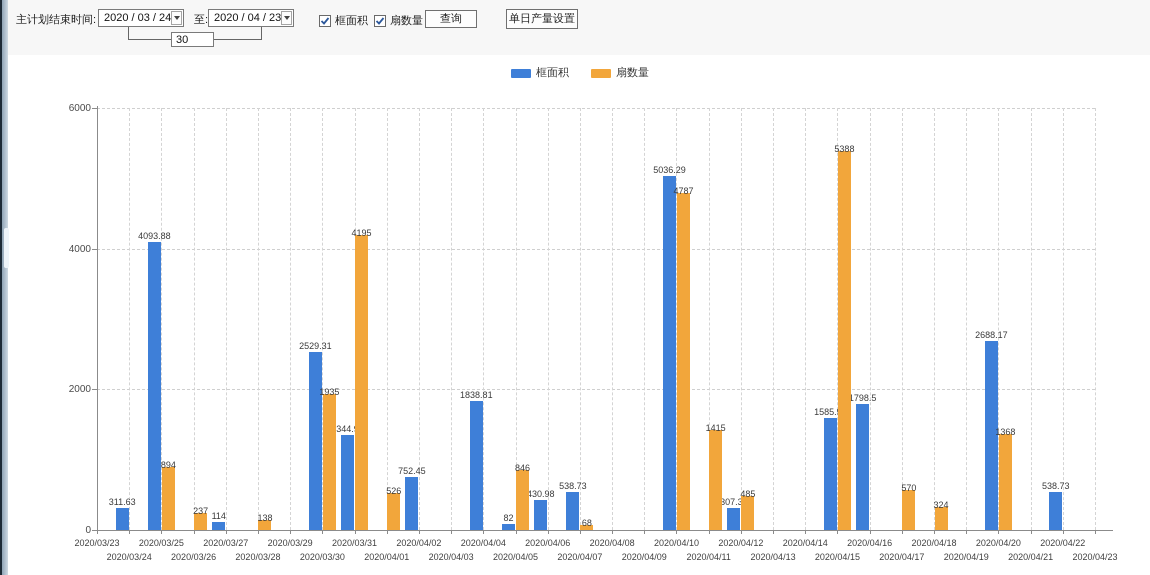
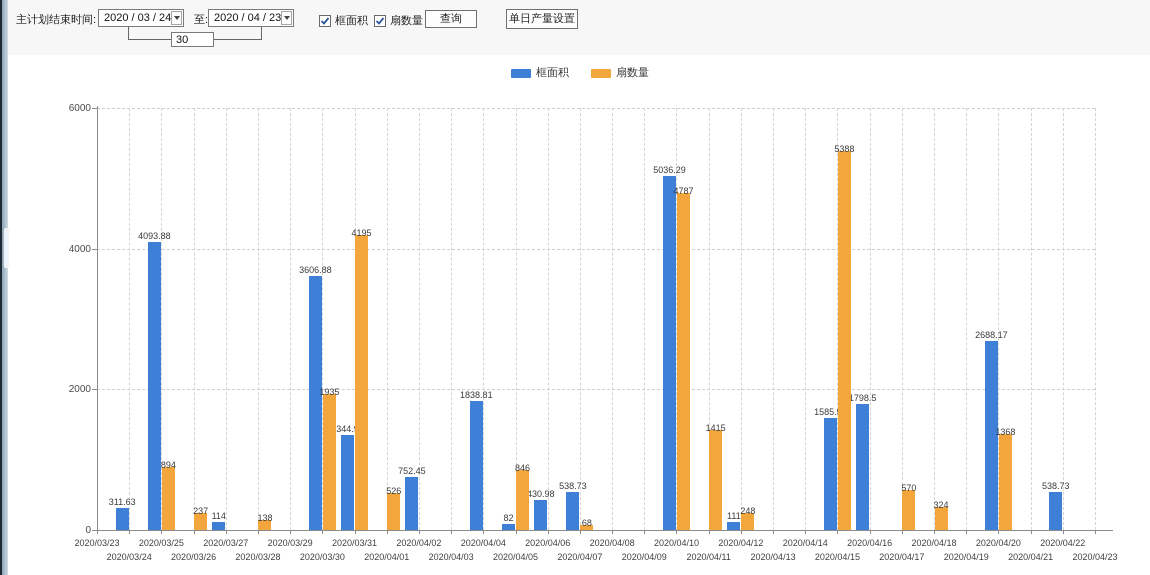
框面积/2020/03/30: 2529.31 -> 3606.88
框面积/2020/04/12: 307.32 -> 111
扇数量/2020/04/12: 485 -> 248
